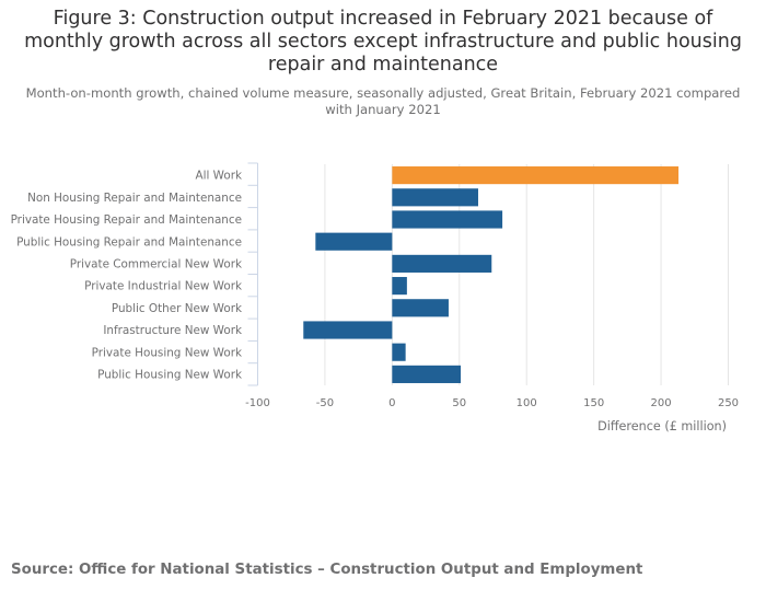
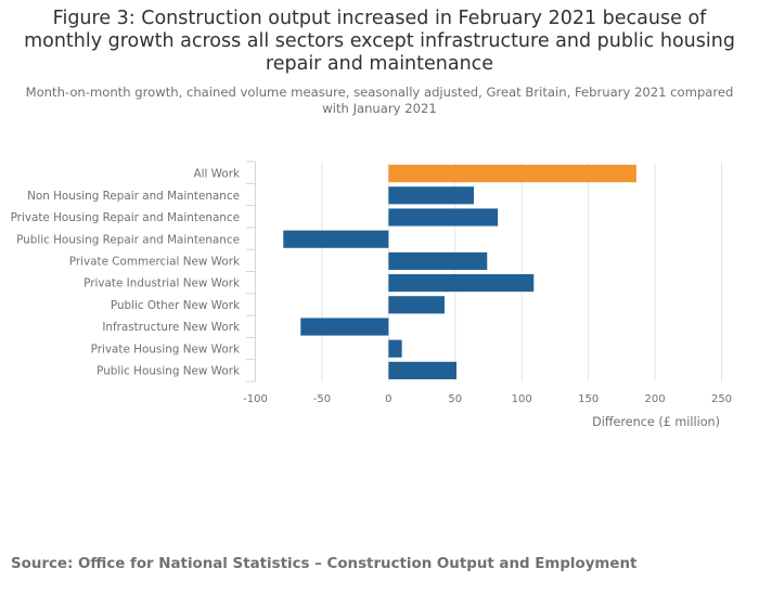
All Work: 213 -> 186
Public Housing Repair and Maintenance: -57 -> -79
Private Industrial New Work: 11 -> 109
